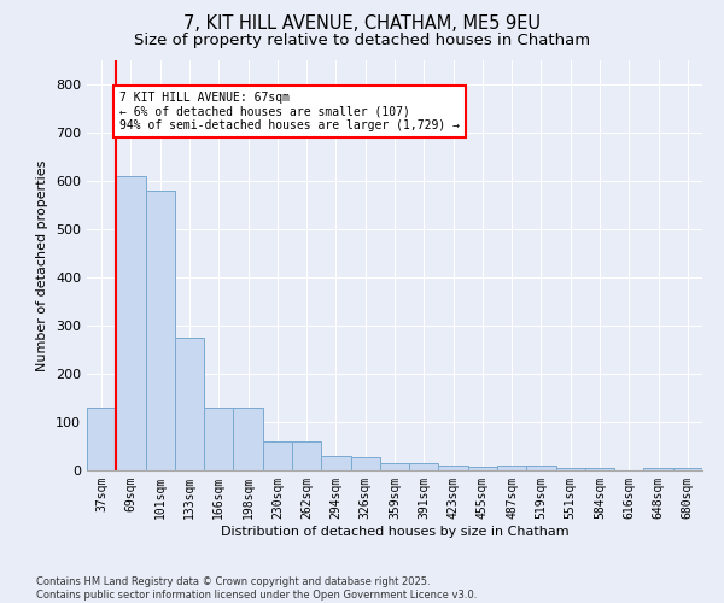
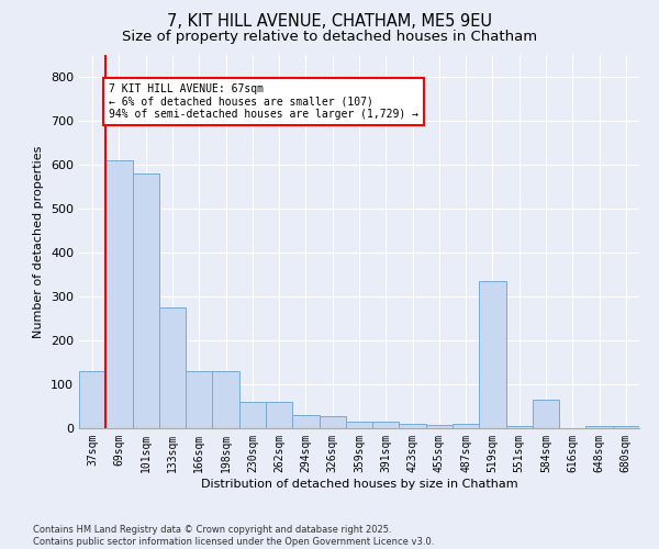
519sqm: 10 -> 335
584sqm: 5 -> 65
